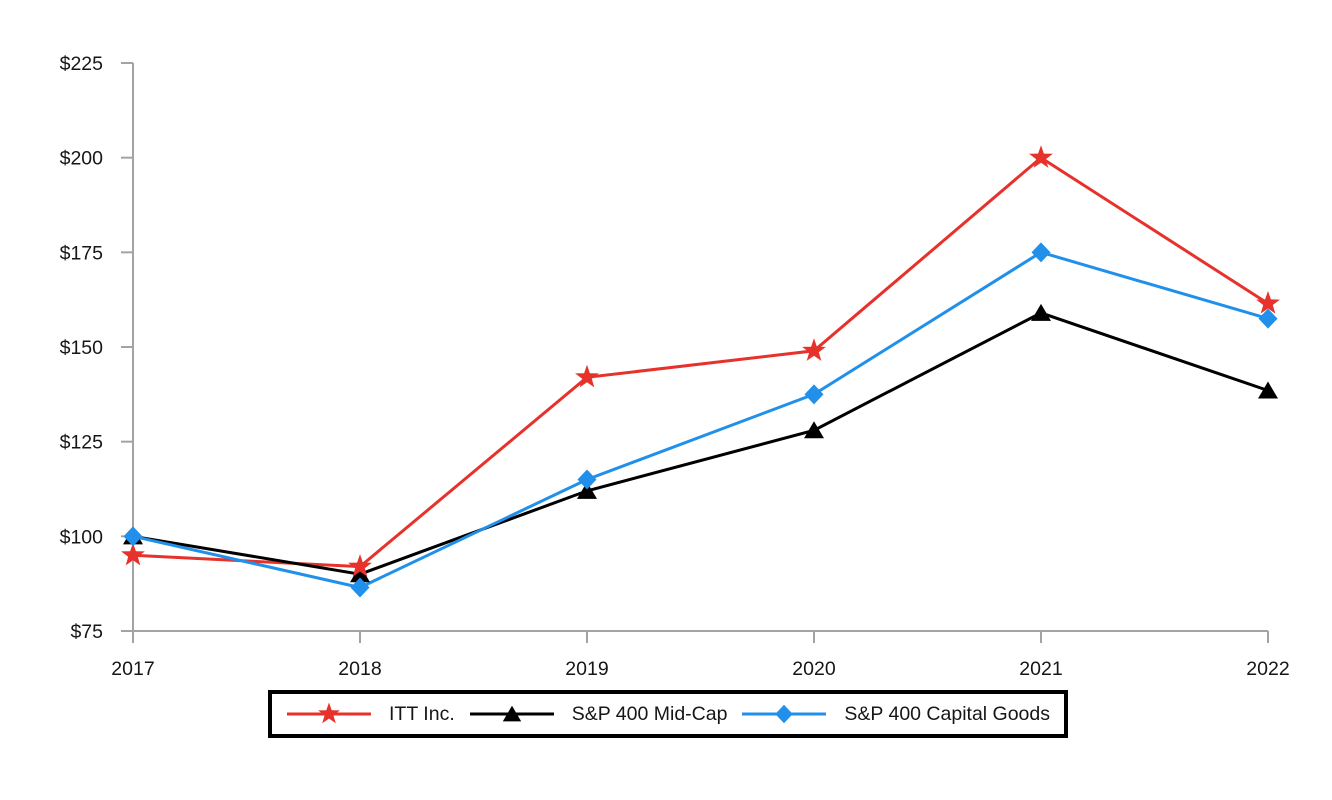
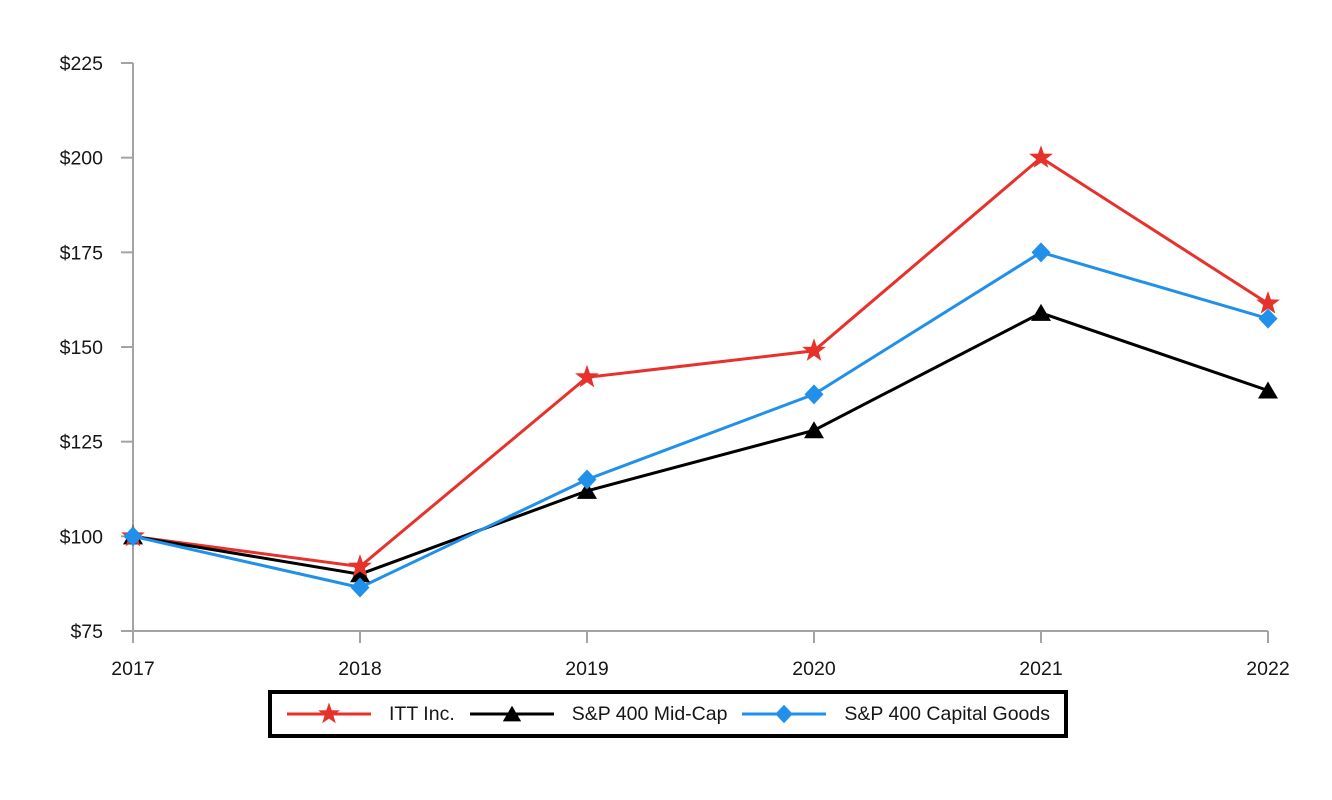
ITT Inc./2017: $95 -> $100
